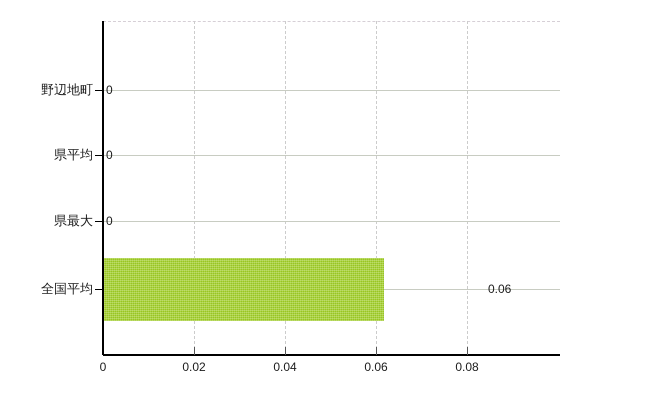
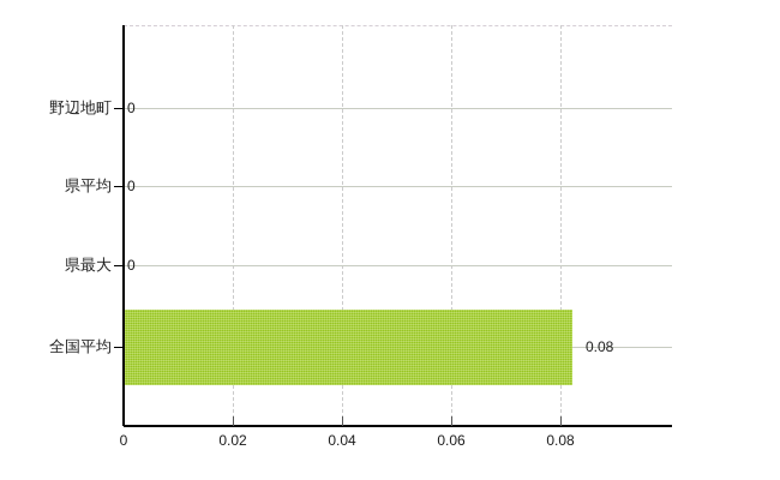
全国平均: 0.06 -> 0.08
